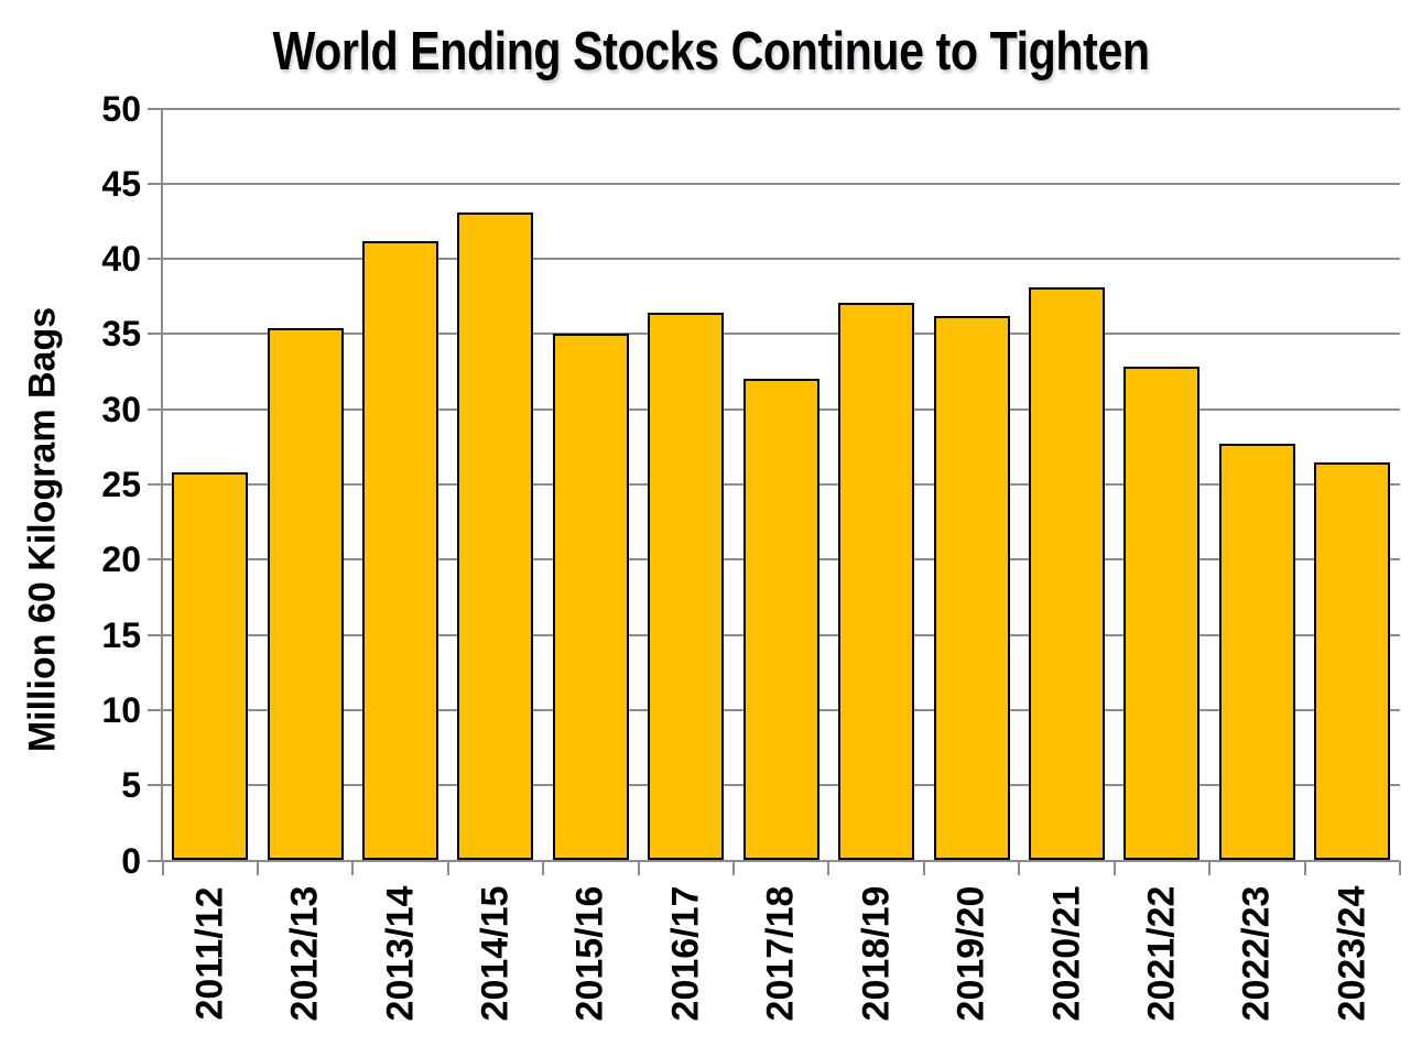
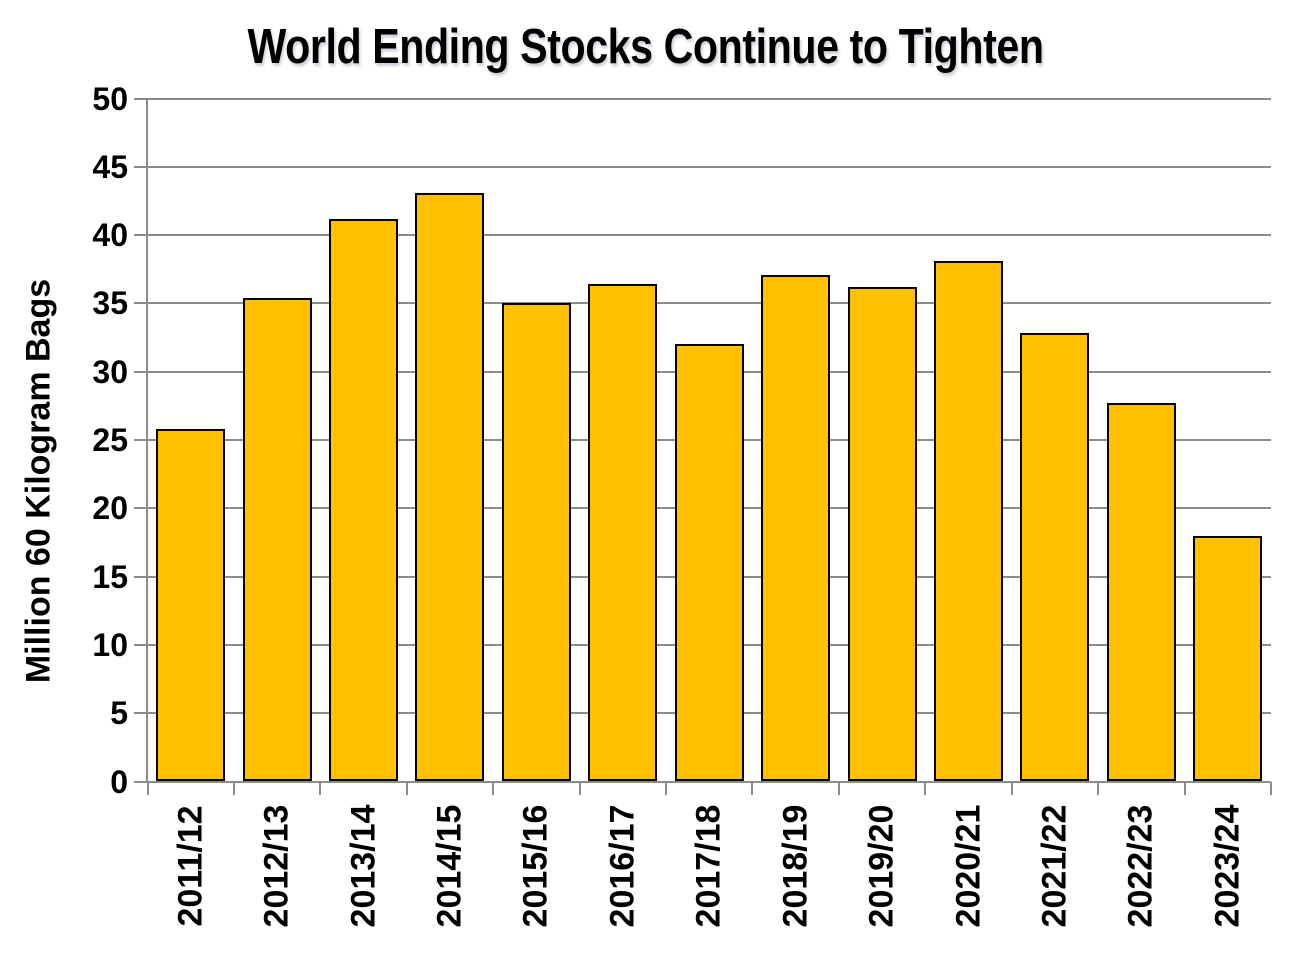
2023/24: 26.5 -> 18.0
